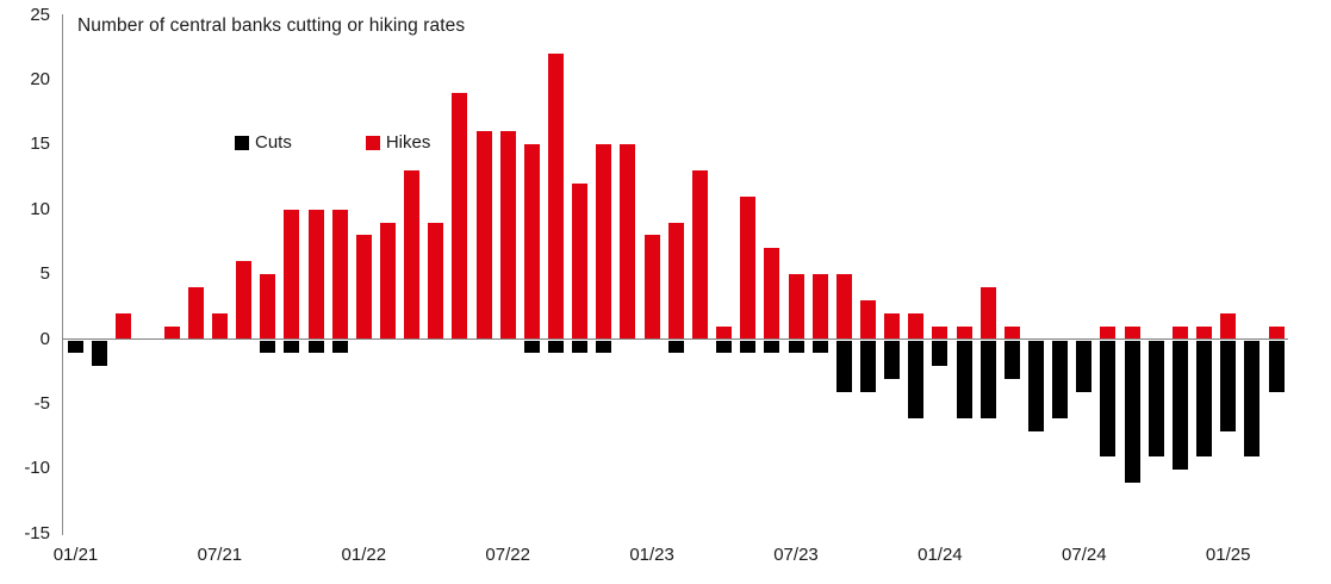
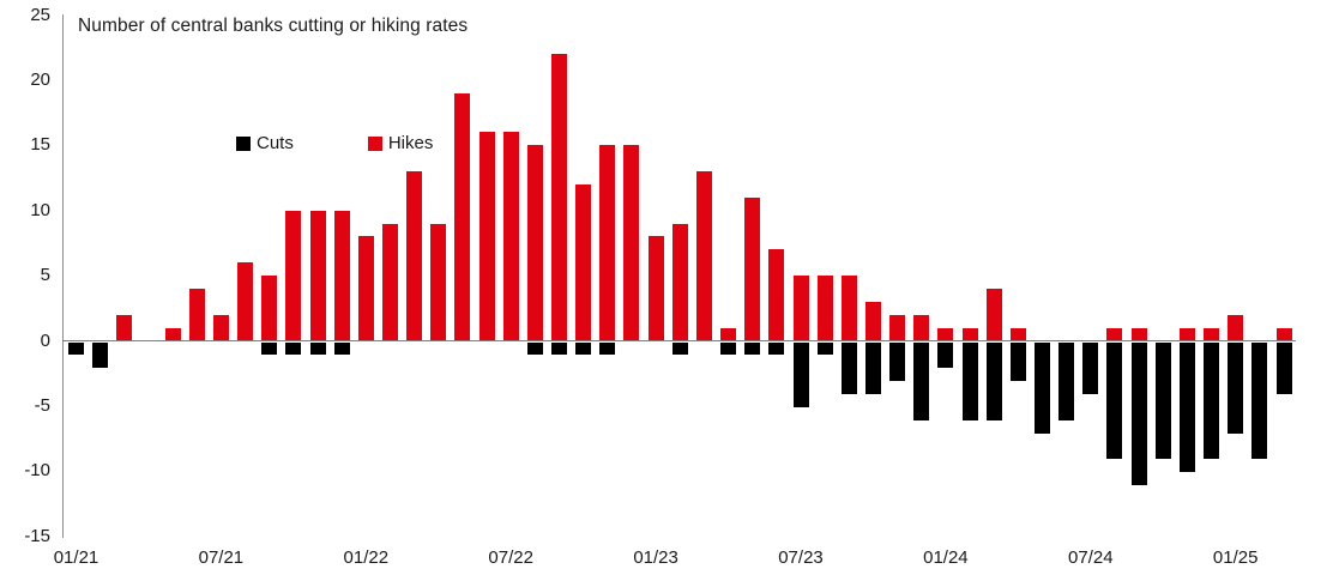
Cuts/07/23: -1 -> -5
